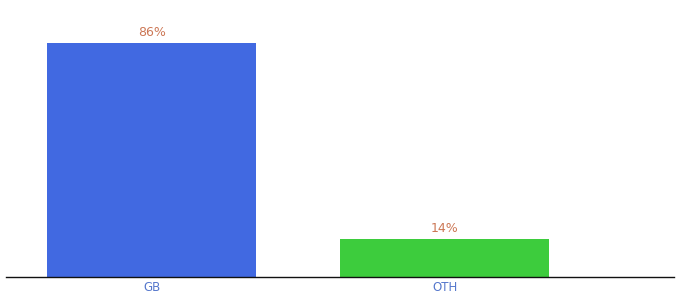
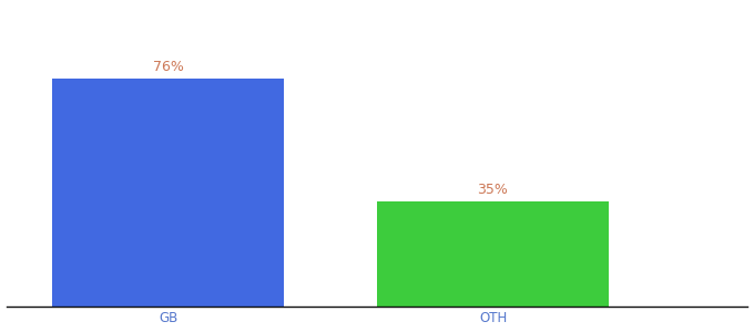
GB: 86% -> 76%
OTH: 14% -> 35%
